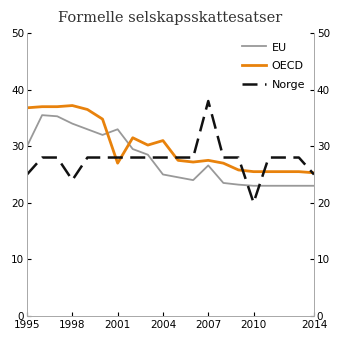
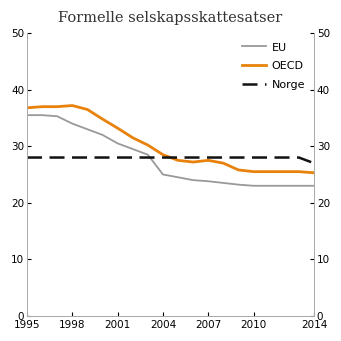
EU/1995: 30.0 -> 35.5
Norge/1995: 25 -> 28
Norge/1998: 24 -> 28
EU/2001: 33.0 -> 30.5
OECD/2001: 27.0 -> 33.2
OECD/2004: 31.0 -> 28.5
EU/2007: 26.6 -> 23.8
Norge/2007: 38 -> 28
Norge/2010: 20 -> 28
Norge/2014: 25 -> 27
